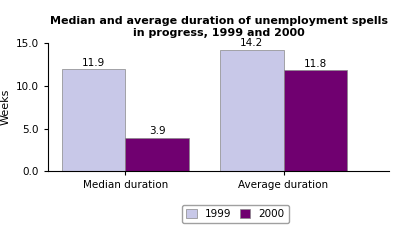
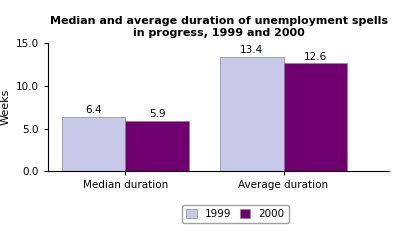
1999/Median duration: 11.9 -> 6.4
2000/Median duration: 3.9 -> 5.9
1999/Average duration: 14.2 -> 13.4
2000/Average duration: 11.8 -> 12.6
